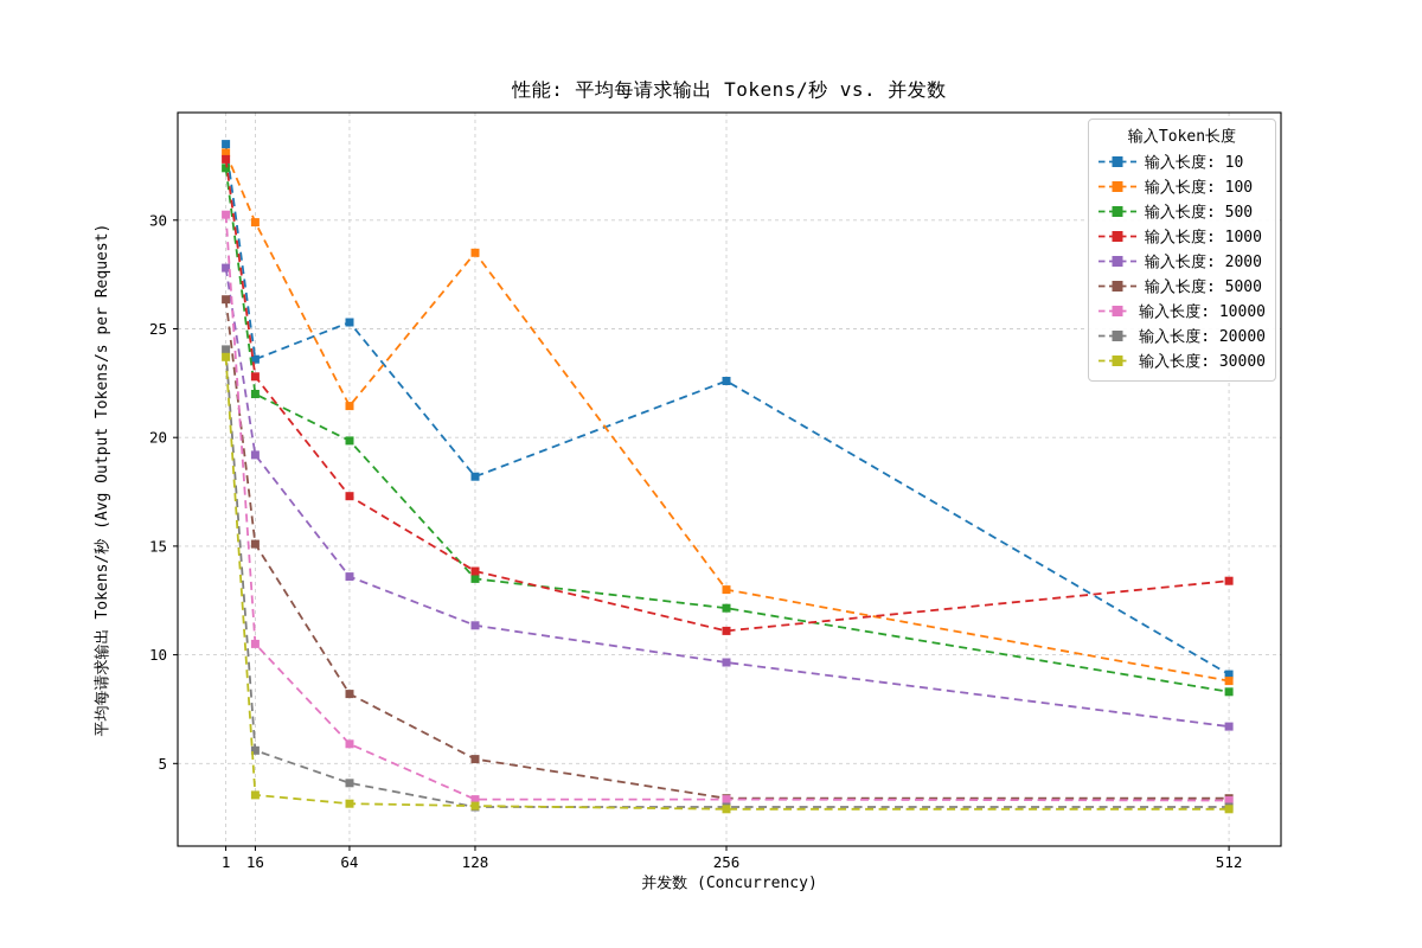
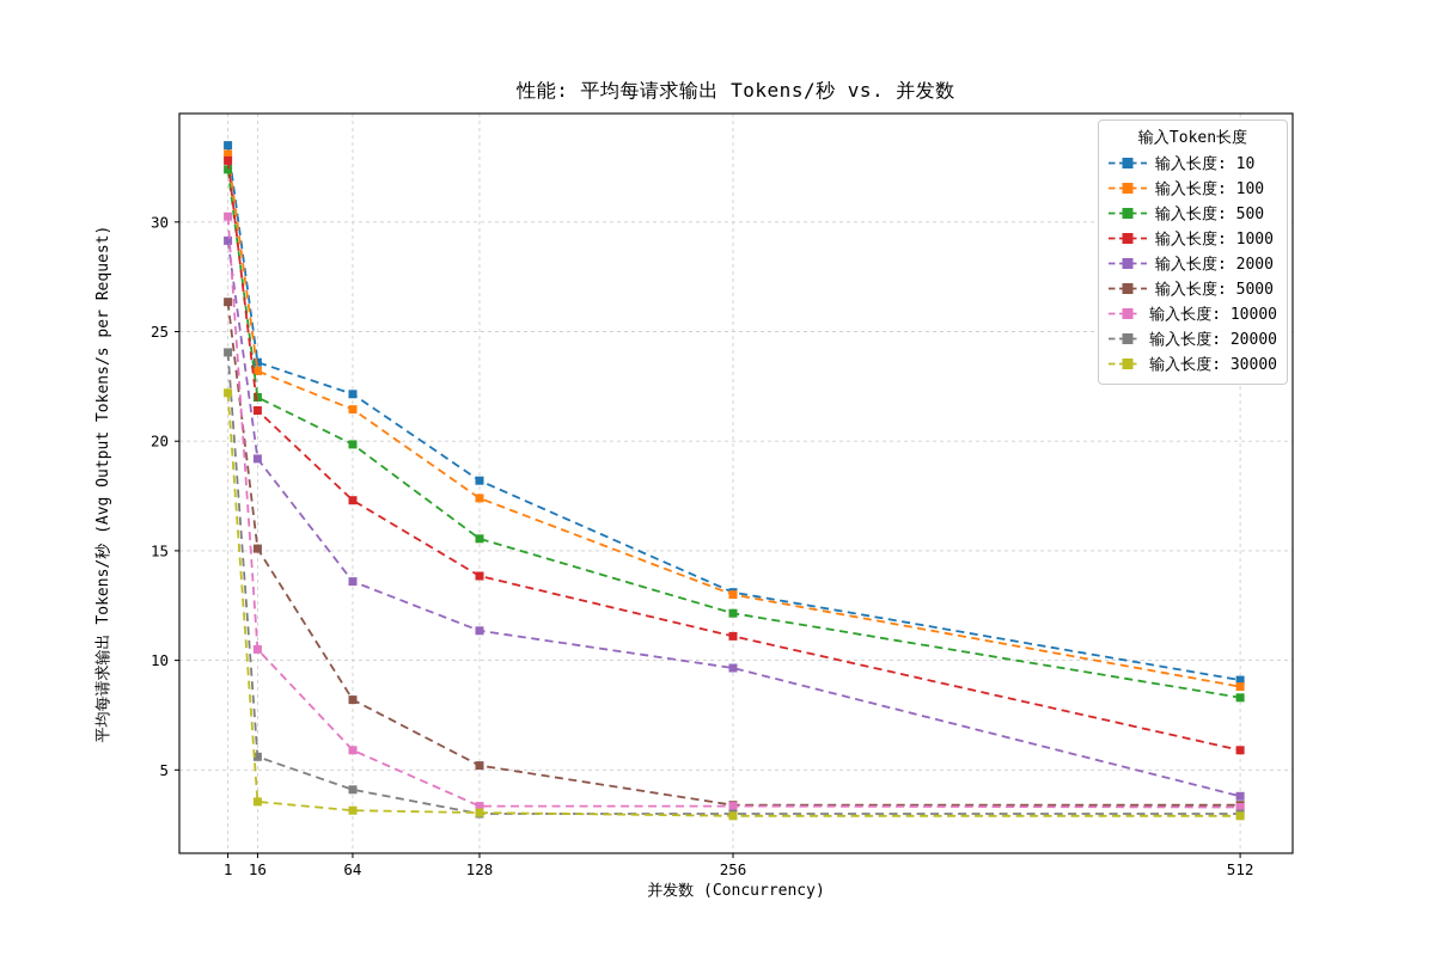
输入长度: 2000/1: 27.8 -> 29.1
输入长度: 30000/1: 23.7 -> 22.2
输入长度: 100/16: 29.9 -> 23.2
输入长度: 1000/16: 22.8 -> 21.4
输入长度: 10/64: 25.3 -> 22.1
输入长度: 100/128: 28.5 -> 17.4
输入长度: 500/128: 13.5 -> 15.6
输入长度: 10/256: 22.6 -> 13.1
输入长度: 1000/512: 13.4 -> 5.9
输入长度: 2000/512: 6.7 -> 3.8
